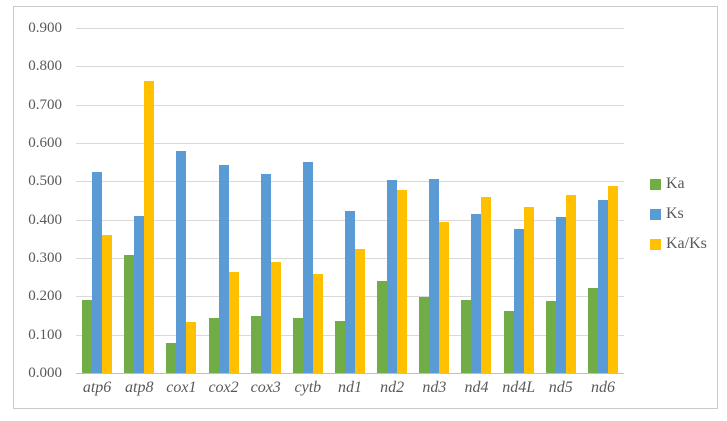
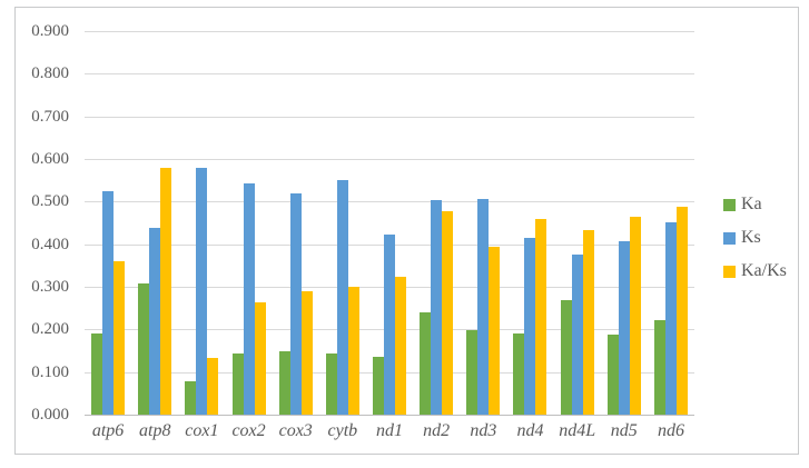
Ks/atp8: 0.41 -> 0.44
Ka/Ks/atp8: 0.77 -> 0.58
Ka/Ks/cytb: 0.26 -> 0.30
Ka/nd4L: 0.16 -> 0.27
